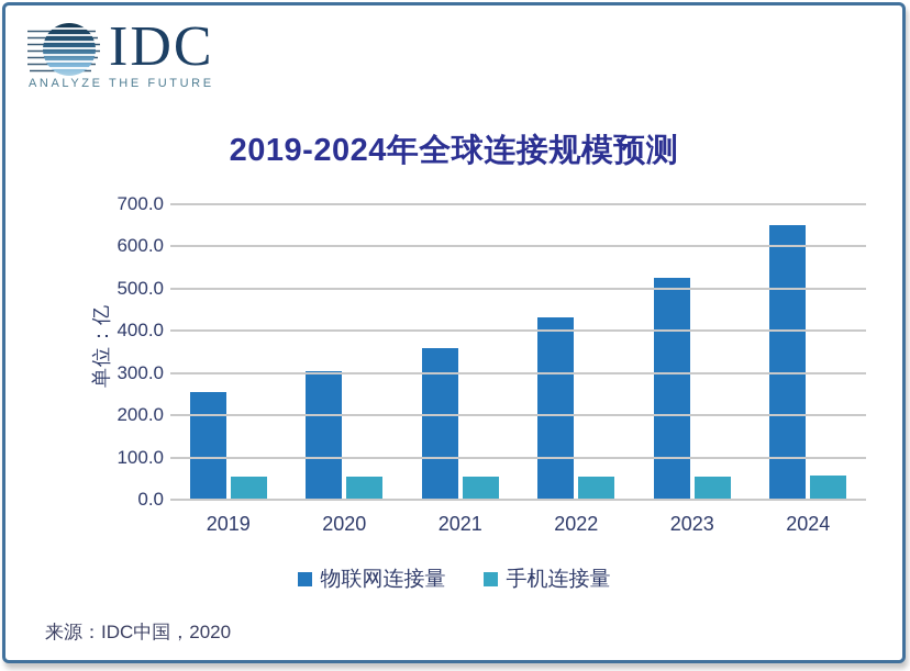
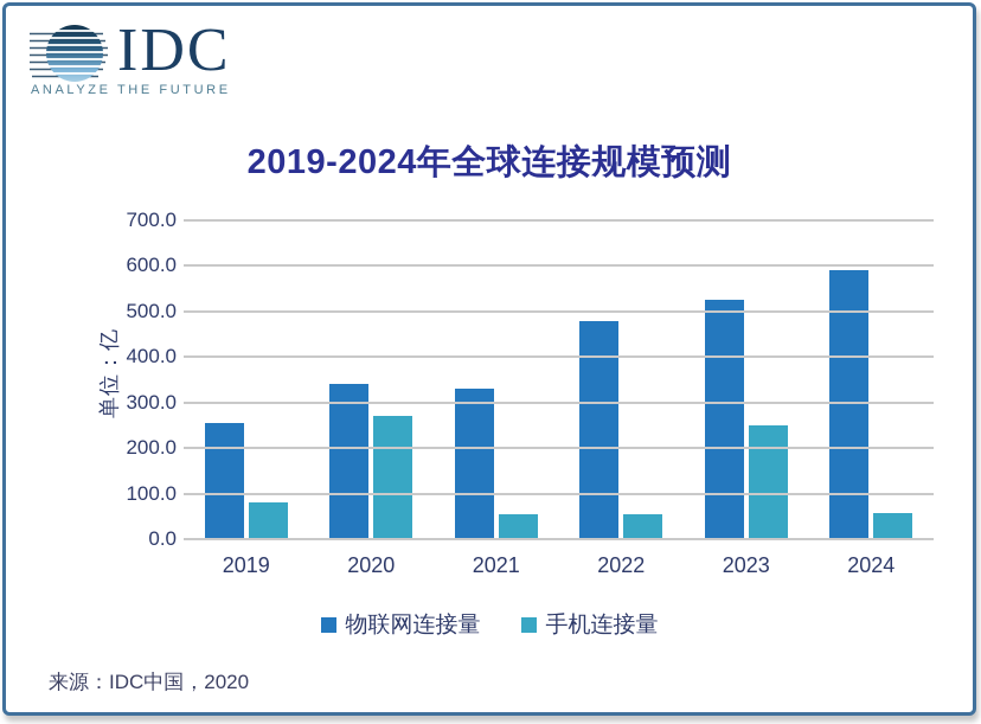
手机连接量/2019: 60 -> 80
物联网连接量/2020: 300 -> 340
手机连接量/2020: 60 -> 270
物联网连接量/2021: 360 -> 330
物联网连接量/2022: 430 -> 480
手机连接量/2023: 60 -> 250
物联网连接量/2024: 650 -> 590
